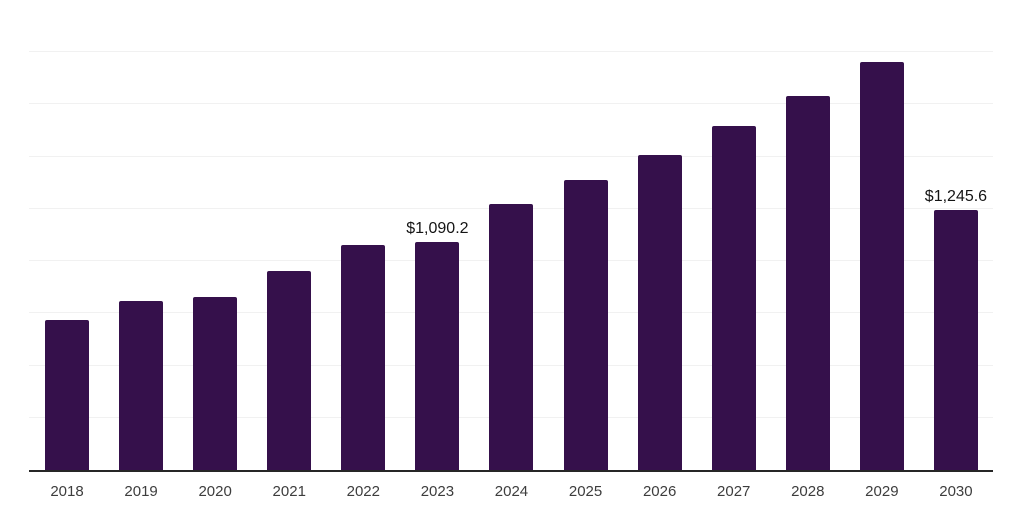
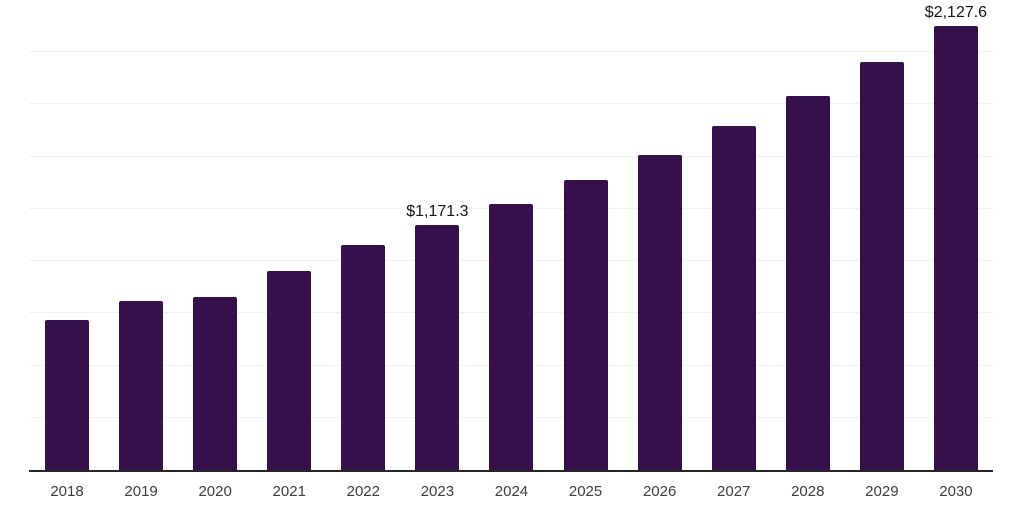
2023: $1,090.2 -> $1,171.3
2030: $1,245.6 -> $2,127.6
